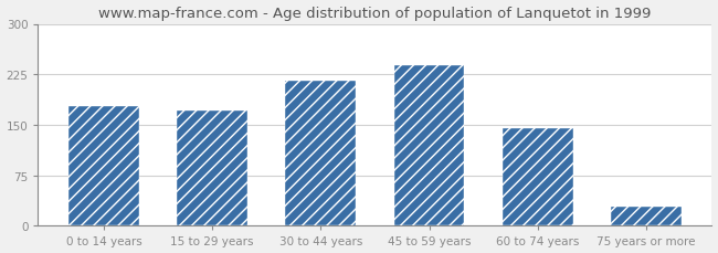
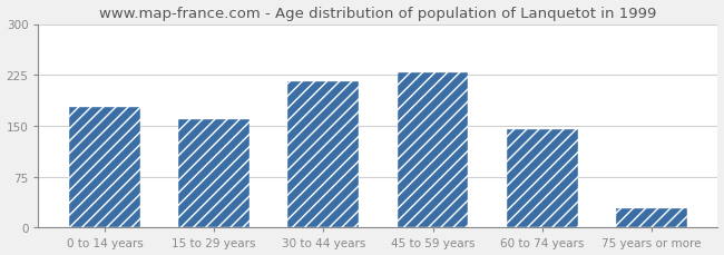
15 to 29 years: 172 -> 160
45 to 59 years: 238 -> 228
